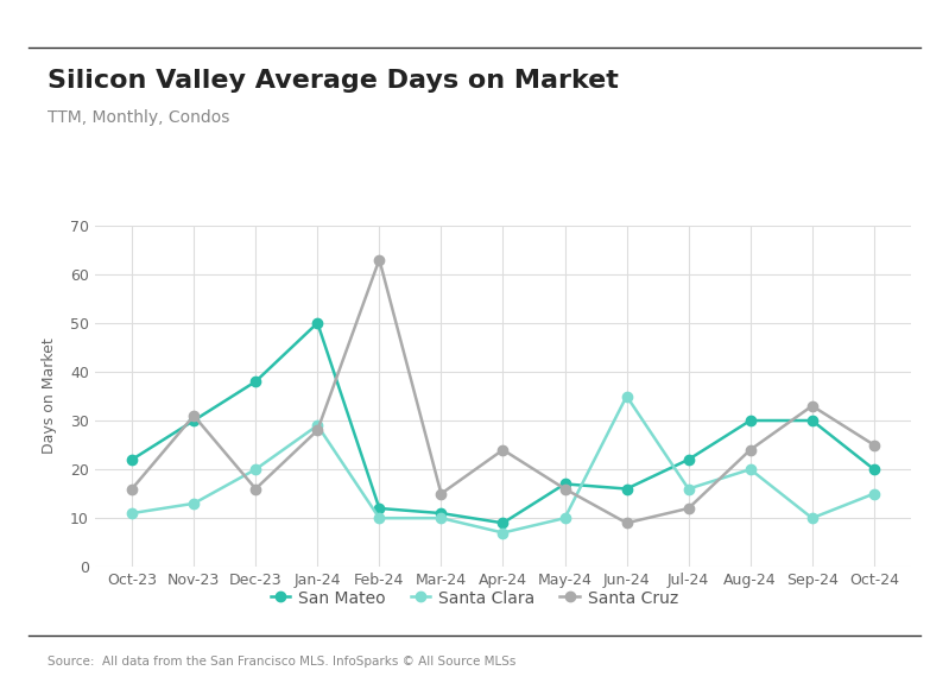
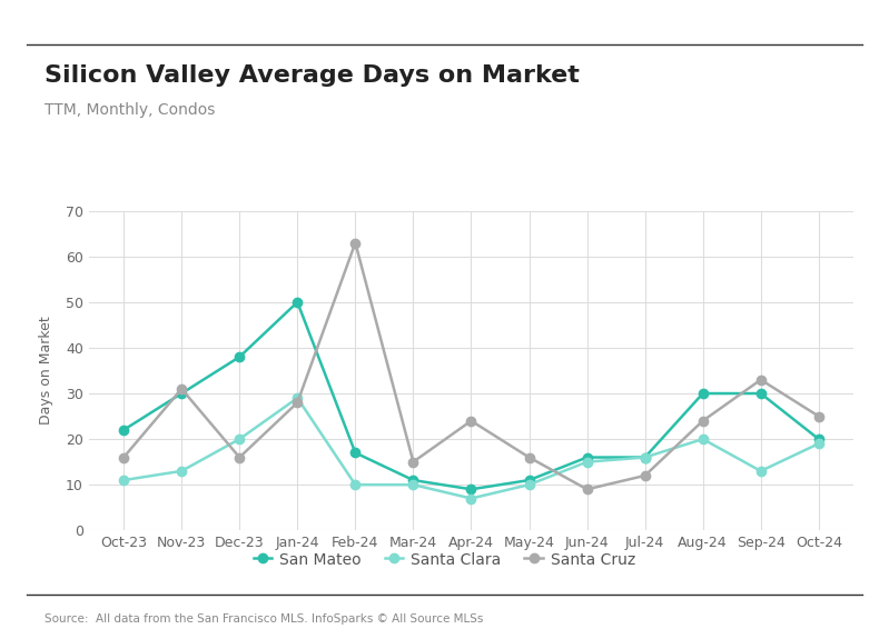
San Mateo/Feb-24: 12 -> 17
San Mateo/May-24: 17 -> 11
Santa Clara/Jun-24: 35 -> 15
San Mateo/Jul-24: 22 -> 16
Santa Clara/Sep-24: 10 -> 13
Santa Clara/Oct-24: 15 -> 19
